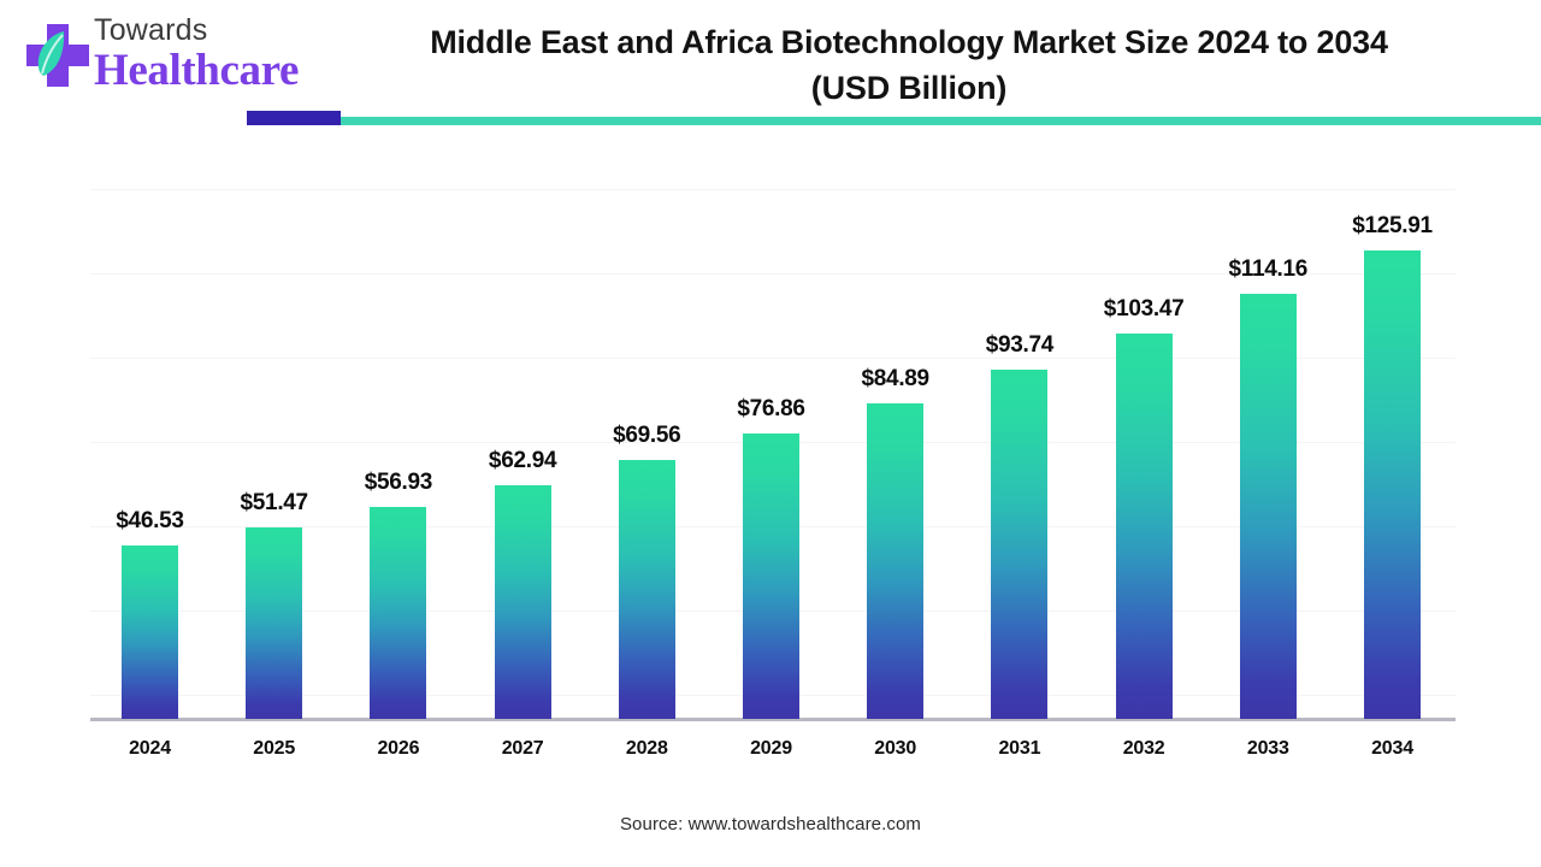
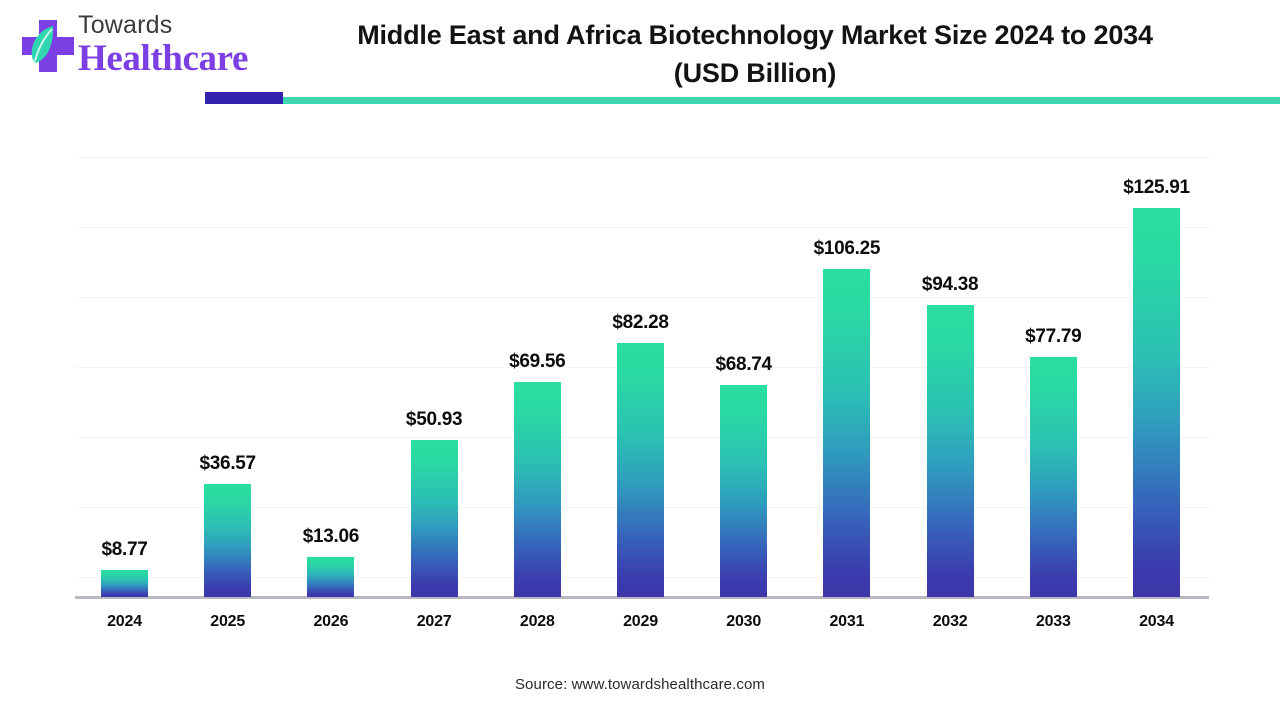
2024: $46.53 -> $8.77
2025: $51.47 -> $36.57
2026: $56.93 -> $13.06
2027: $62.94 -> $50.93
2029: $76.86 -> $82.28
2030: $84.89 -> $68.74
2031: $93.74 -> $106.25
2032: $103.47 -> $94.38
2033: $114.16 -> $77.79
